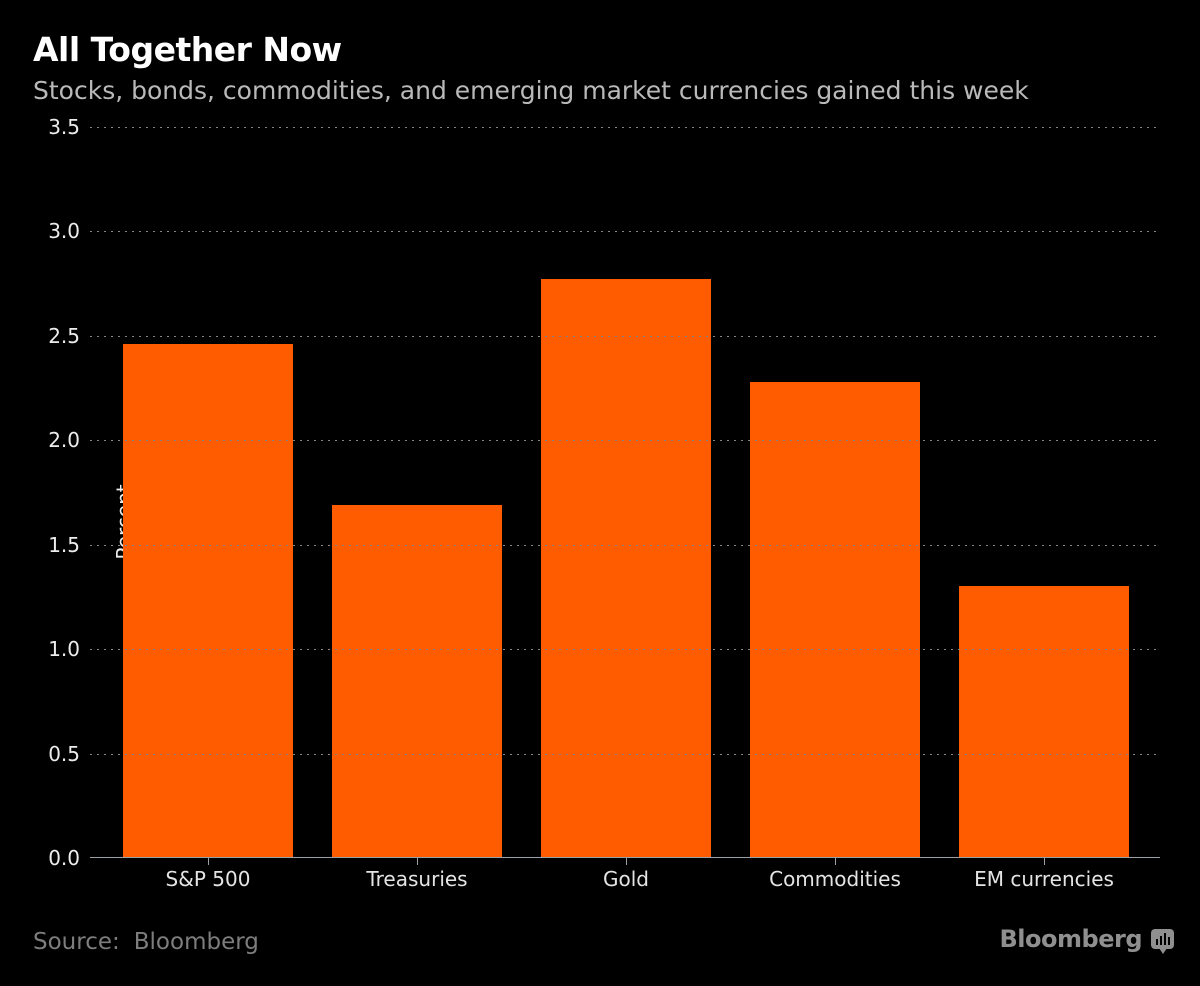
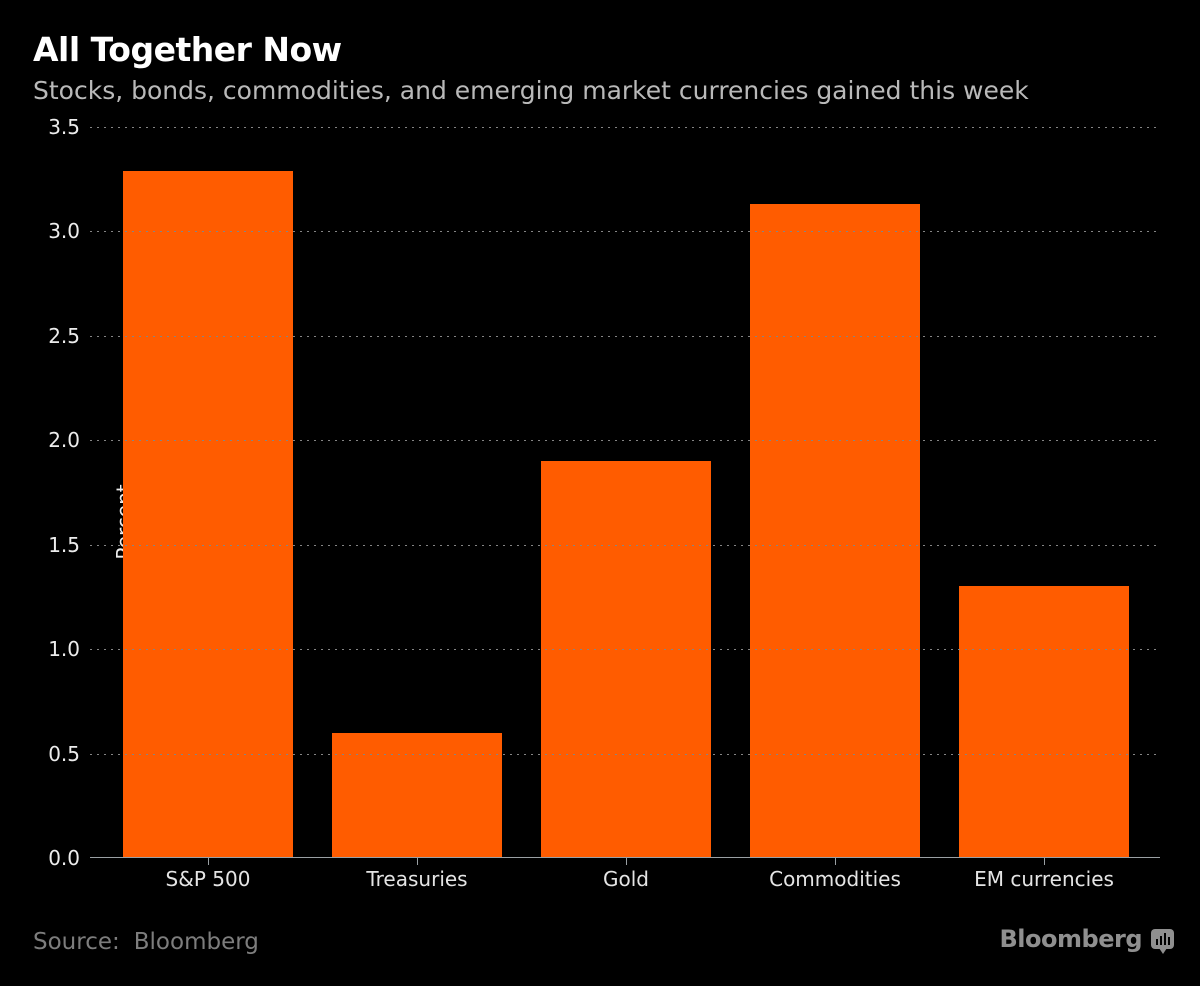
S&P 500: 2.46 -> 3.29
Treasuries: 1.69 -> 0.60
Gold: 2.77 -> 1.90
Commodities: 2.28 -> 3.13
